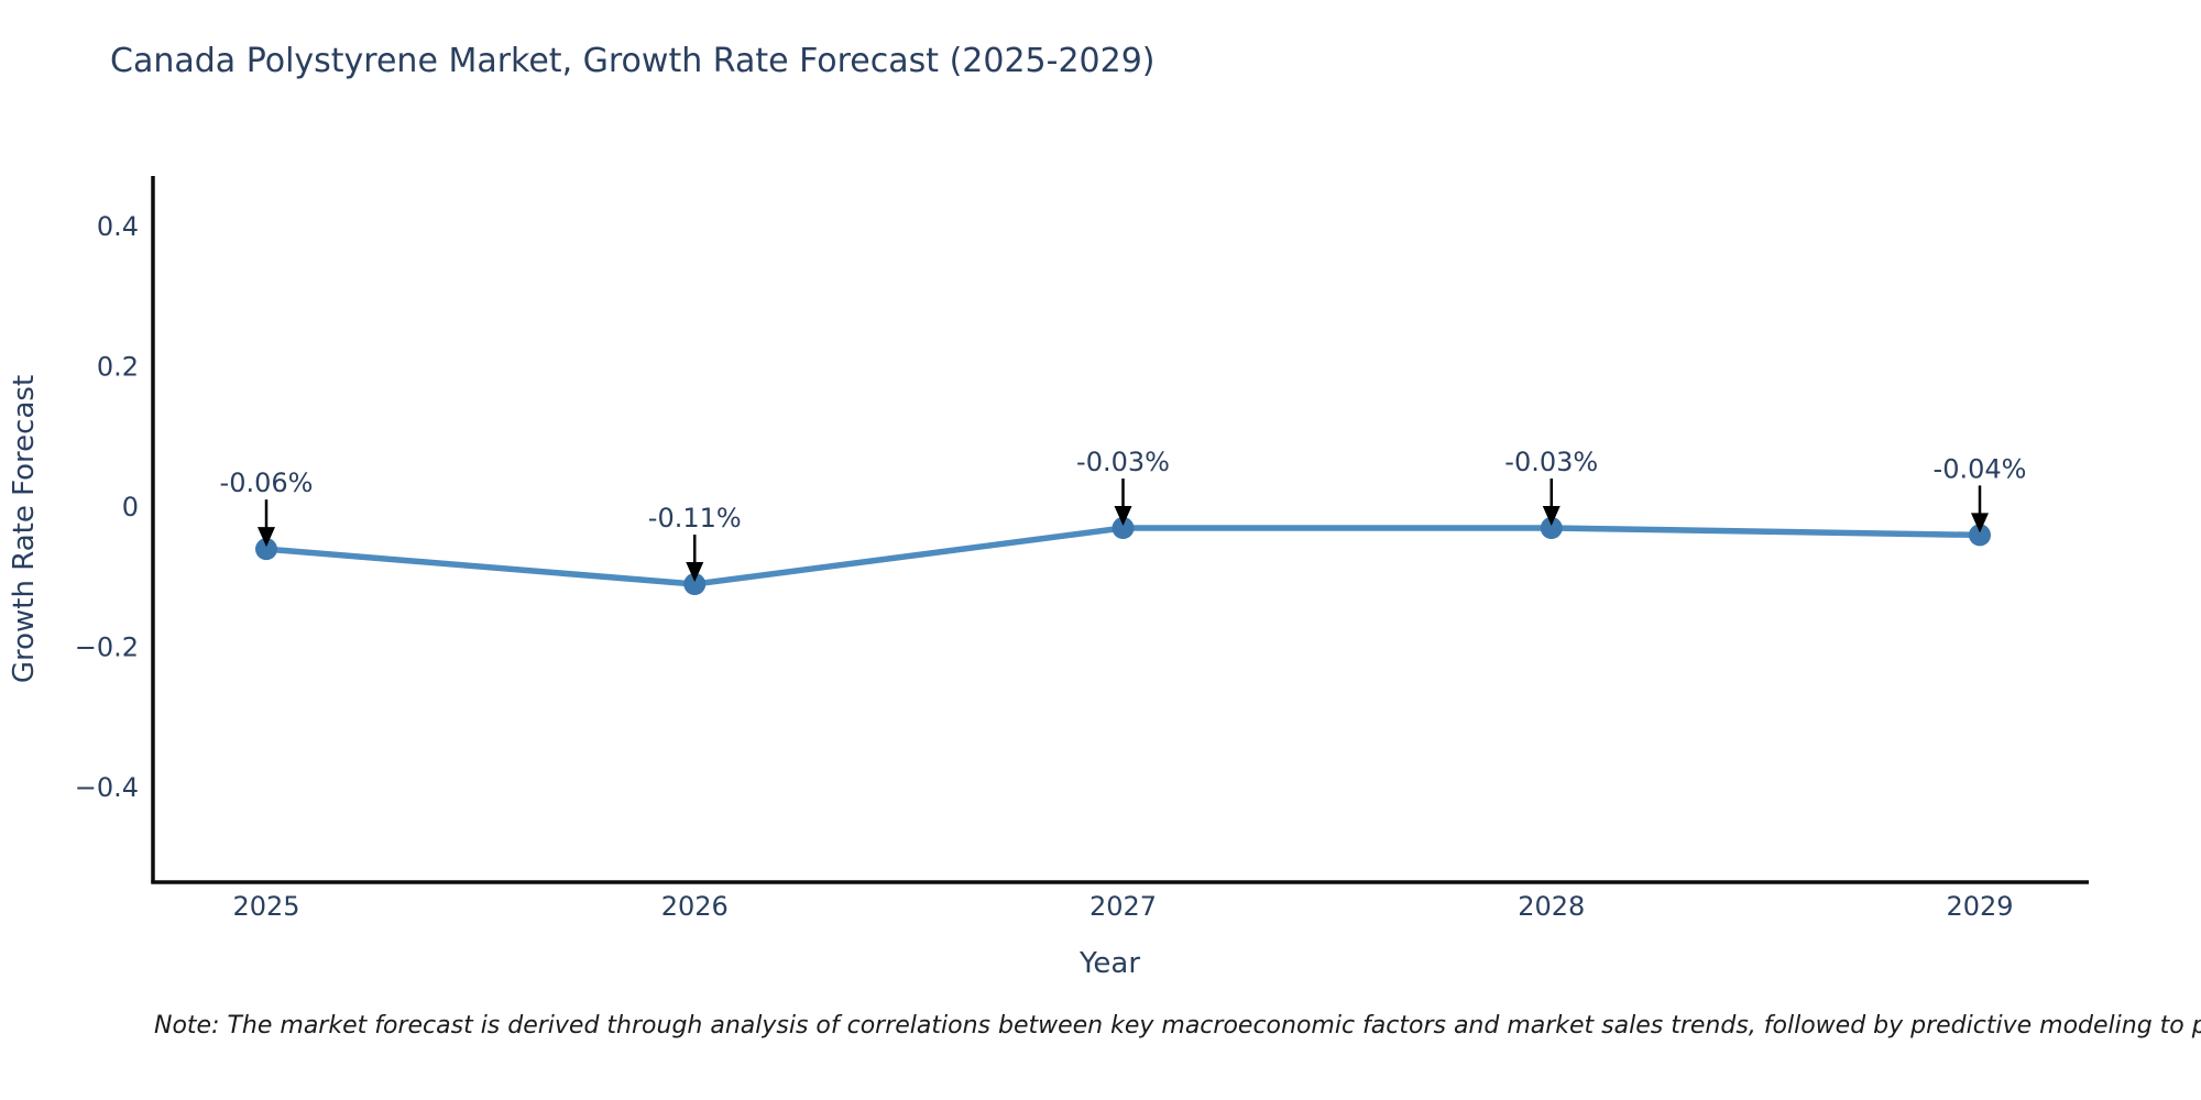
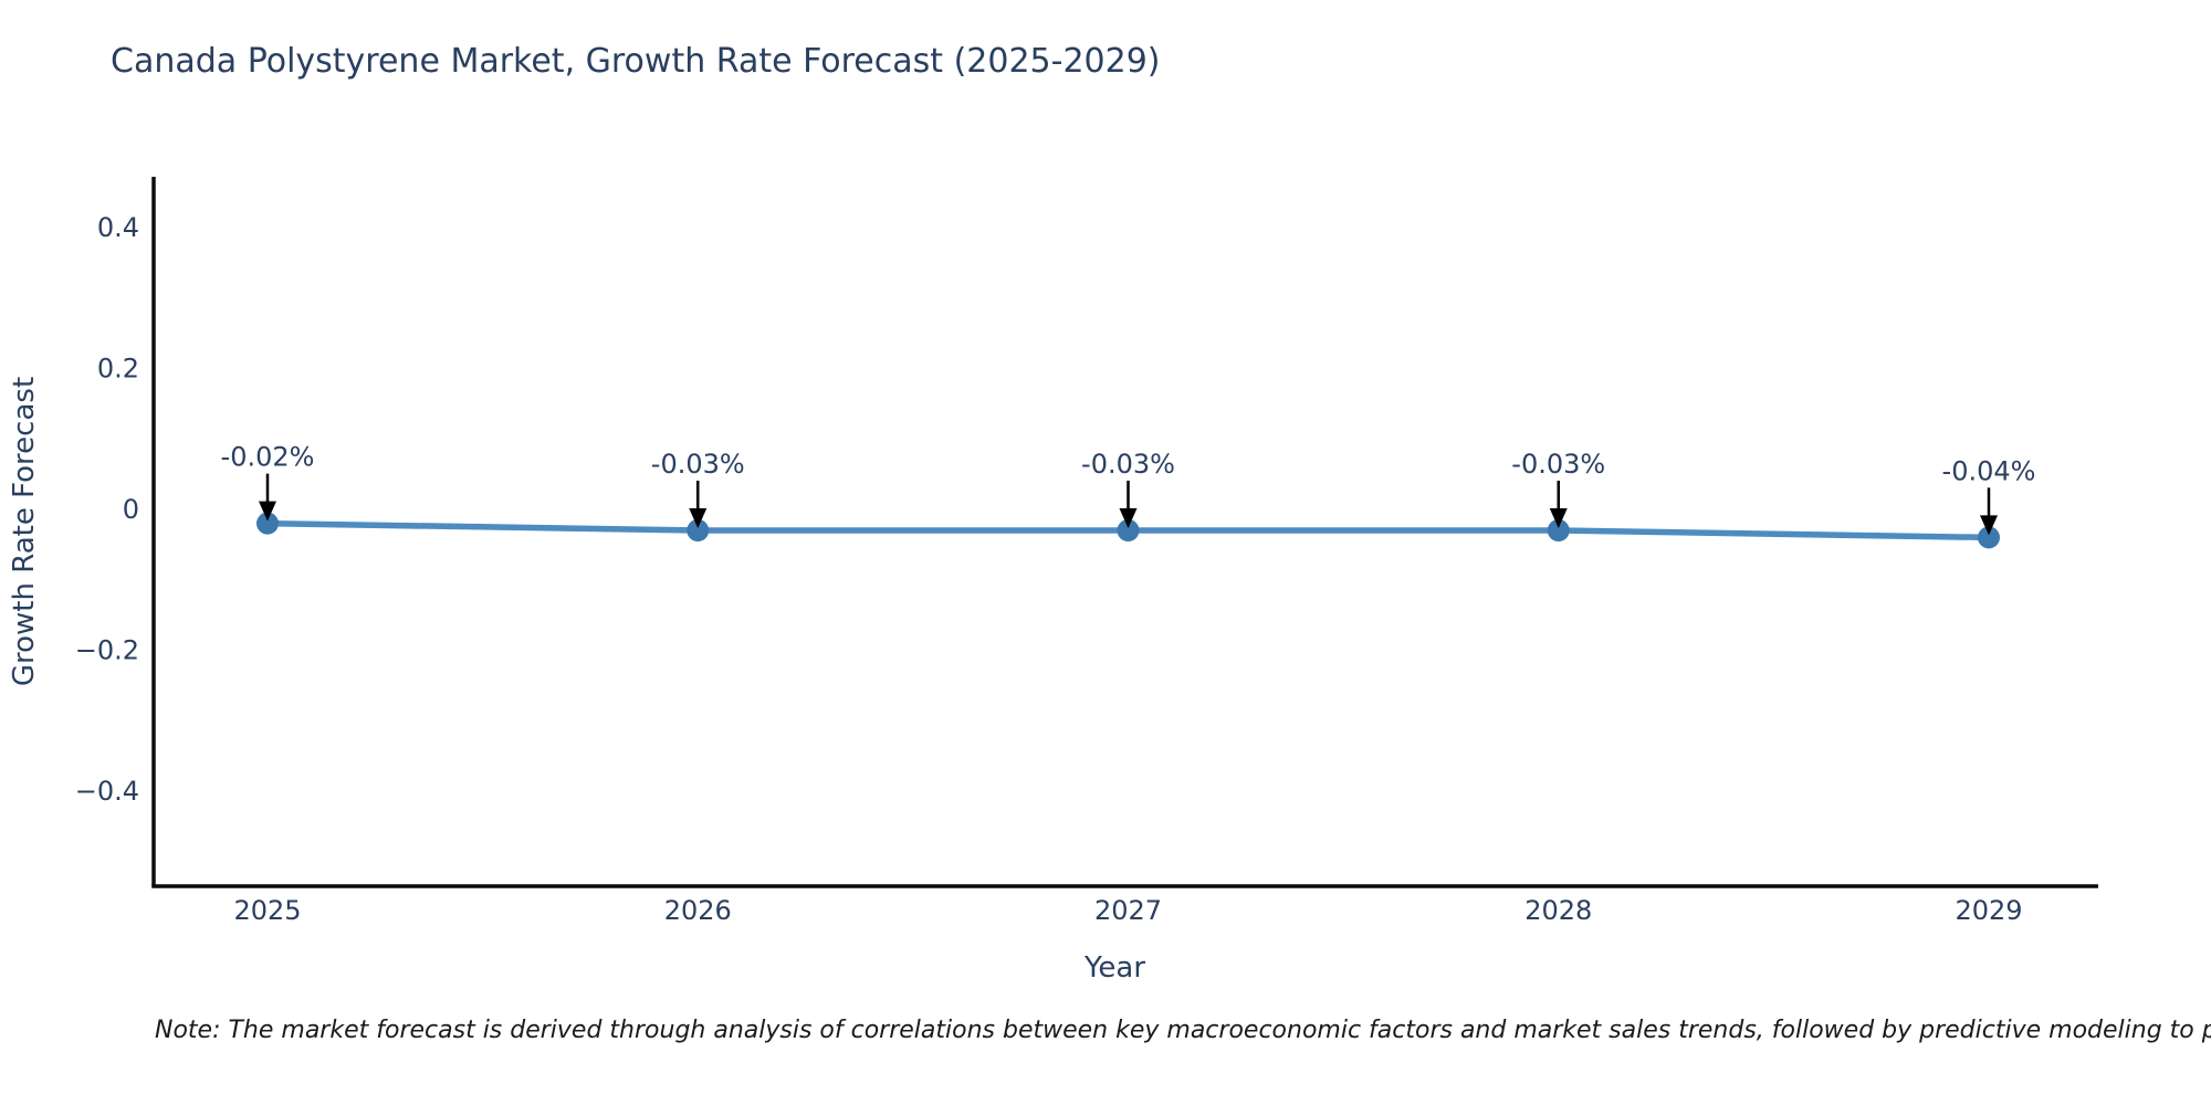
2025: -0.06% -> -0.02%
2026: -0.11% -> -0.03%
